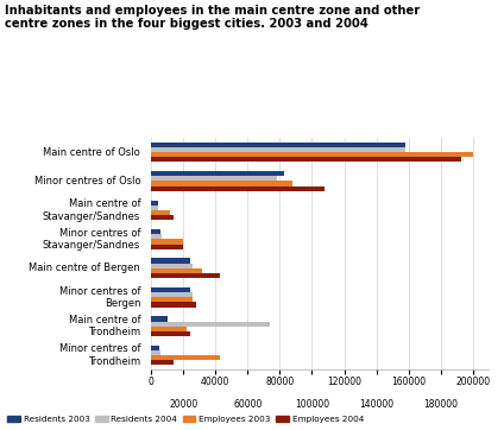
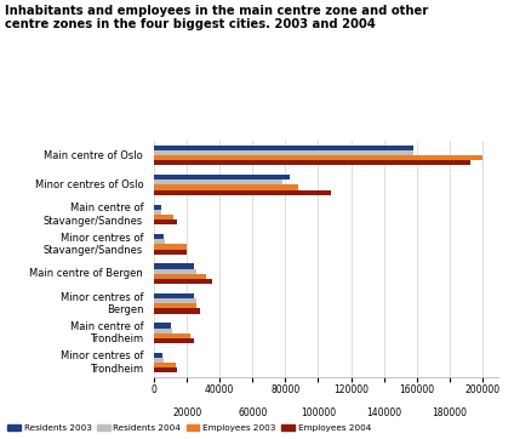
Employees 2004/Main centre of Bergen: 43000 -> 35000
Residents 2004/Main centre of Trondheim: 74000 -> 11000
Employees 2003/Minor centres of Trondheim: 43000 -> 13000
